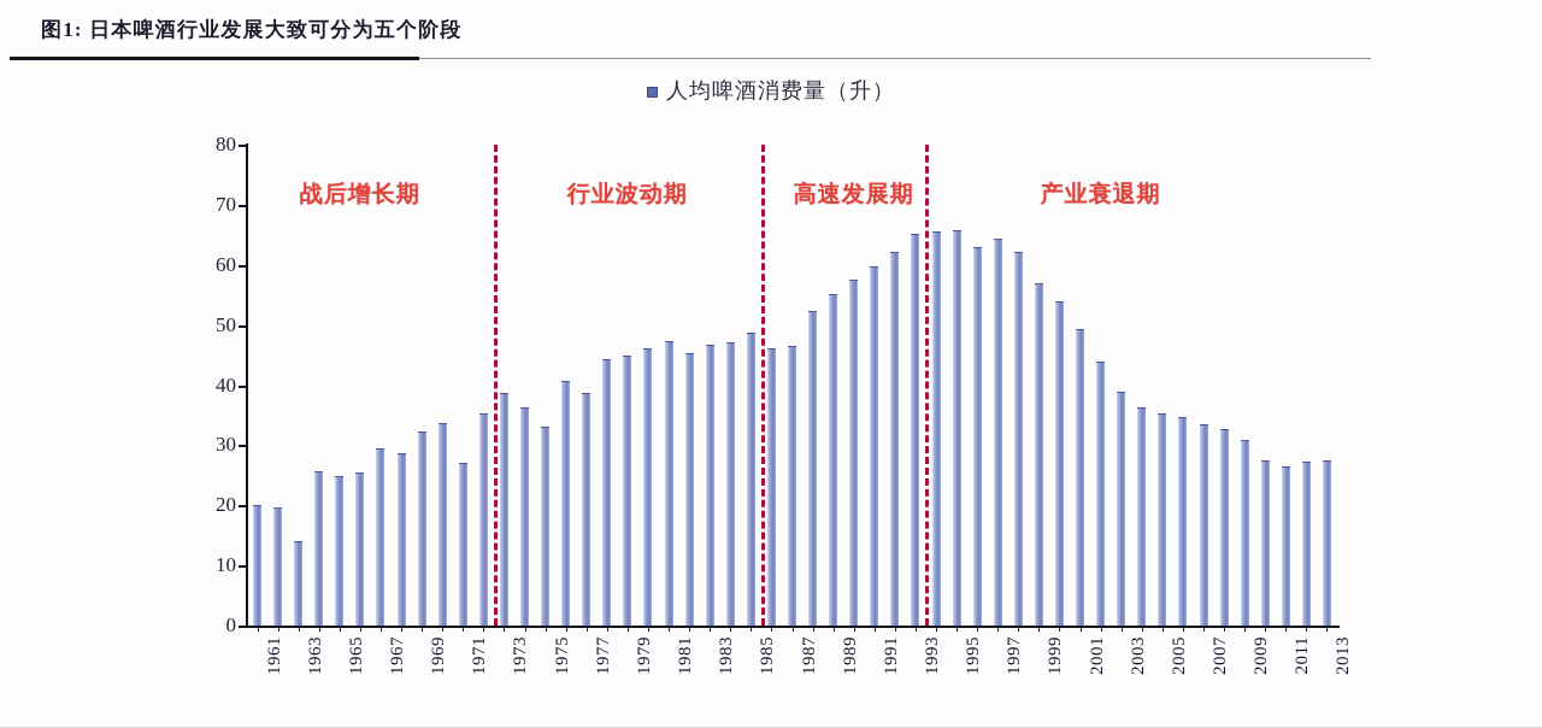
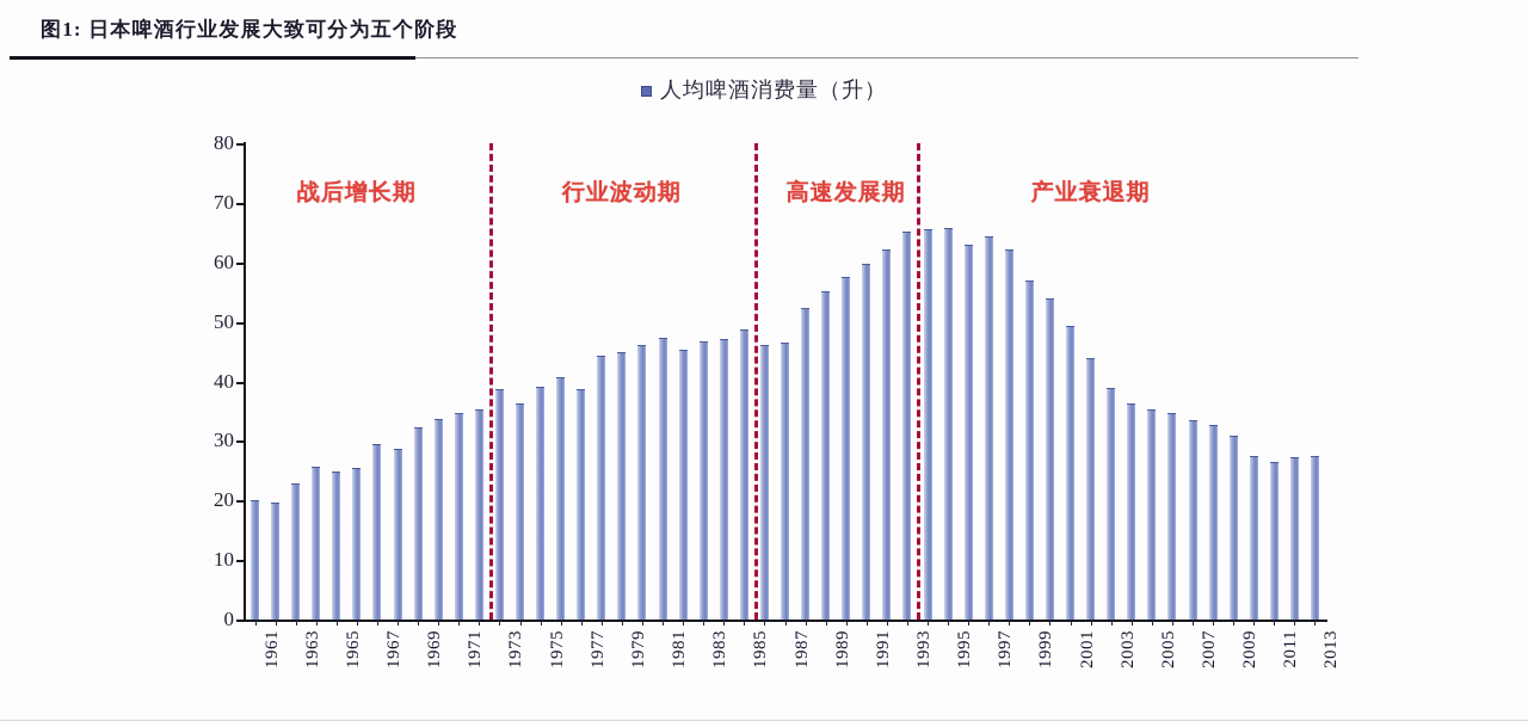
1963: 14 -> 23
1971: 27 -> 35
1975: 33 -> 39
